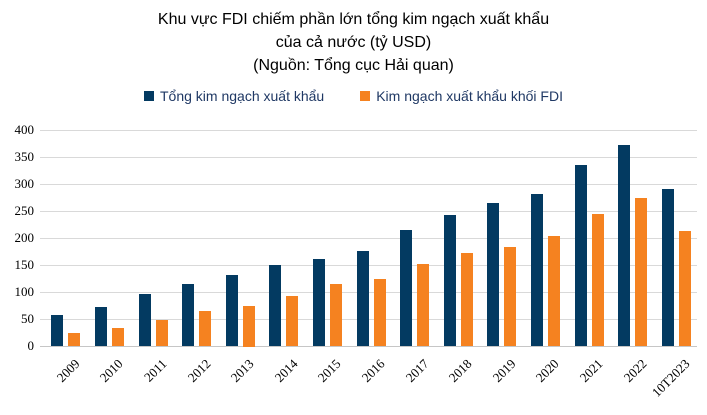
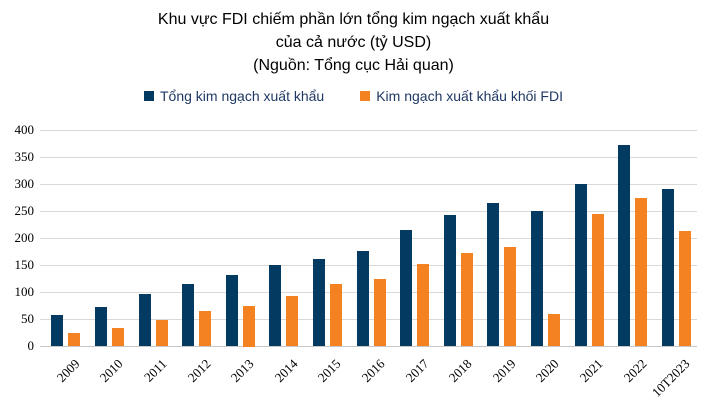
Tổng kim ngạch xuất khẩu/2020: 280 -> 250
Kim ngạch xuất khẩu khối FDI/2020: 200 -> 60
Tổng kim ngạch xuất khẩu/2021: 340 -> 300
